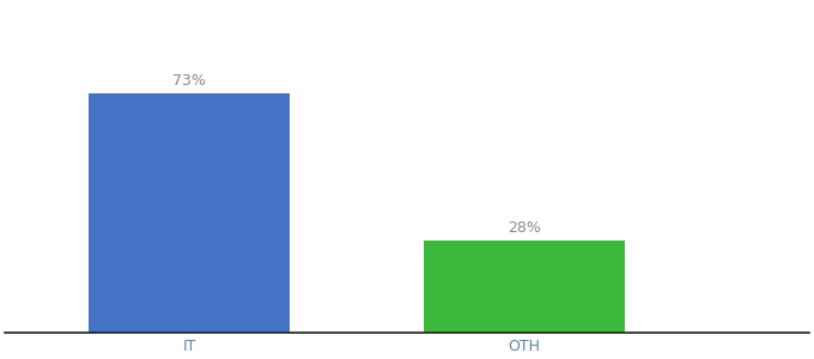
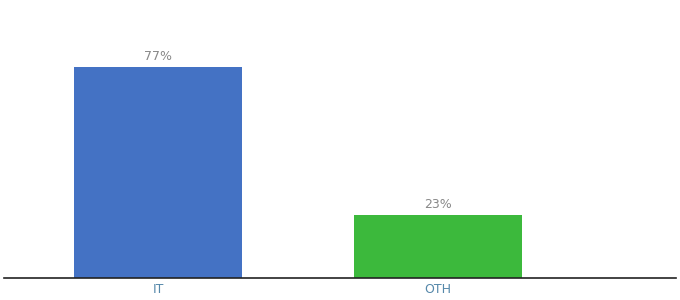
IT: 73% -> 77%
OTH: 28% -> 23%
